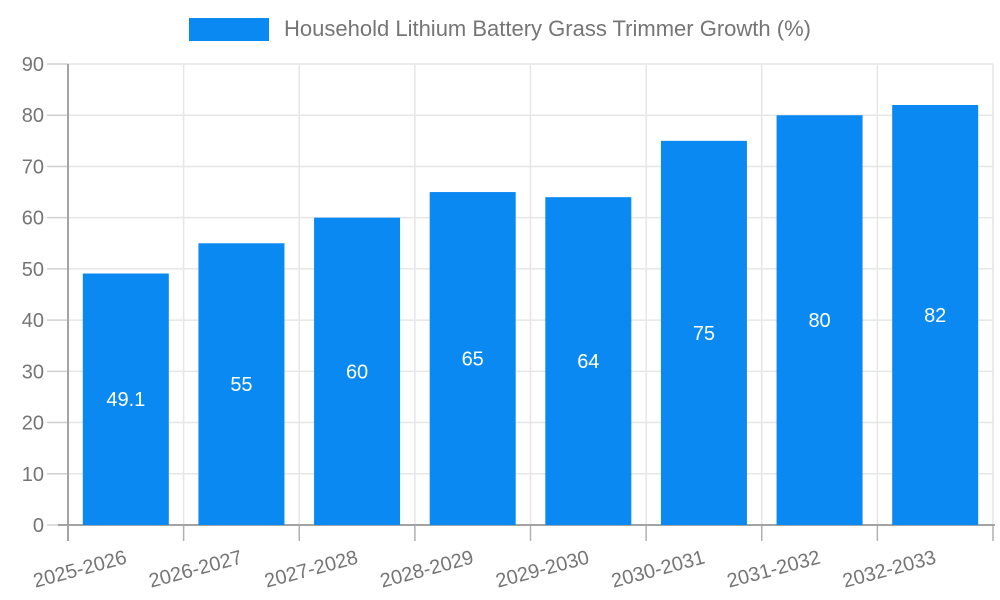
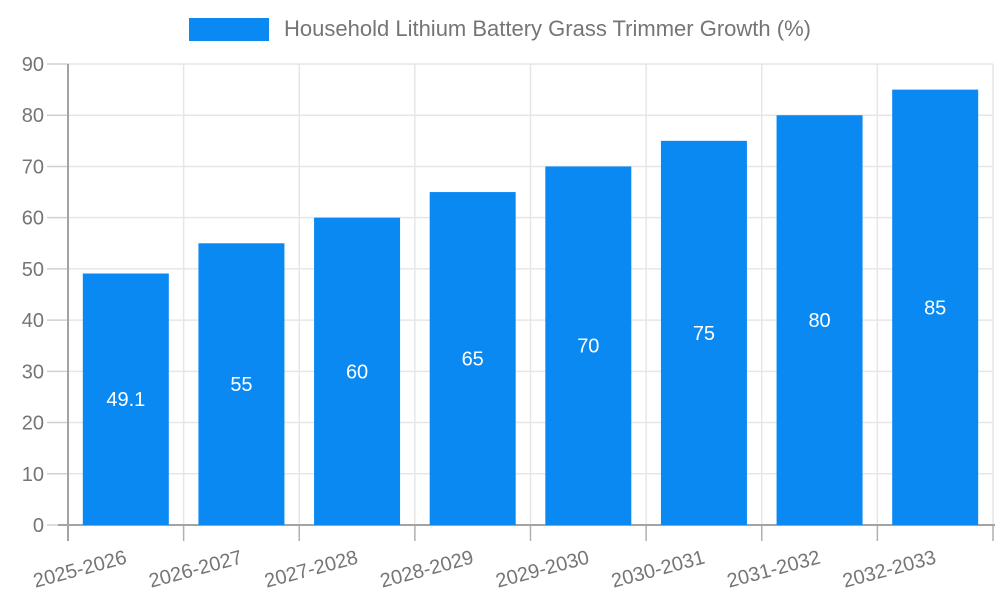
2029-2030: 64 -> 70
2032-2033: 82 -> 85
